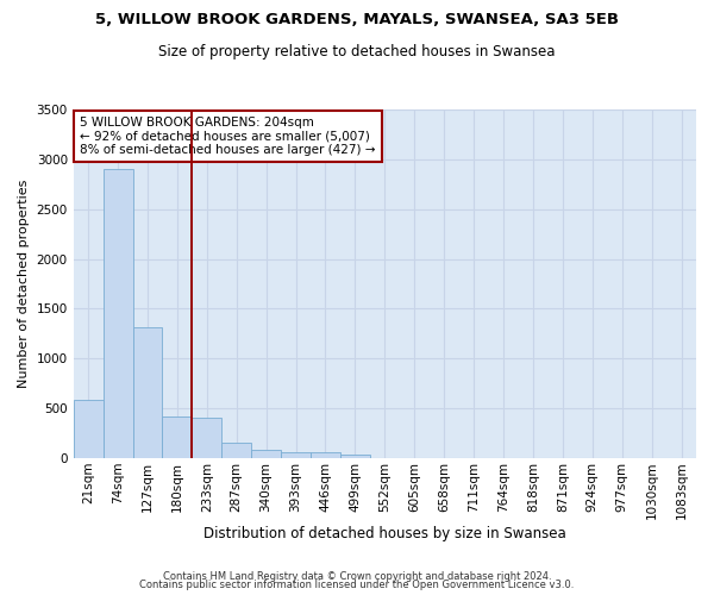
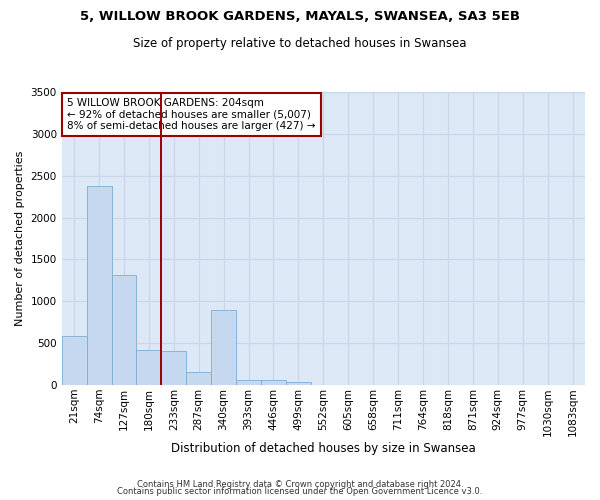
74sqm: 2900 -> 2380
340sqm: 80 -> 900
